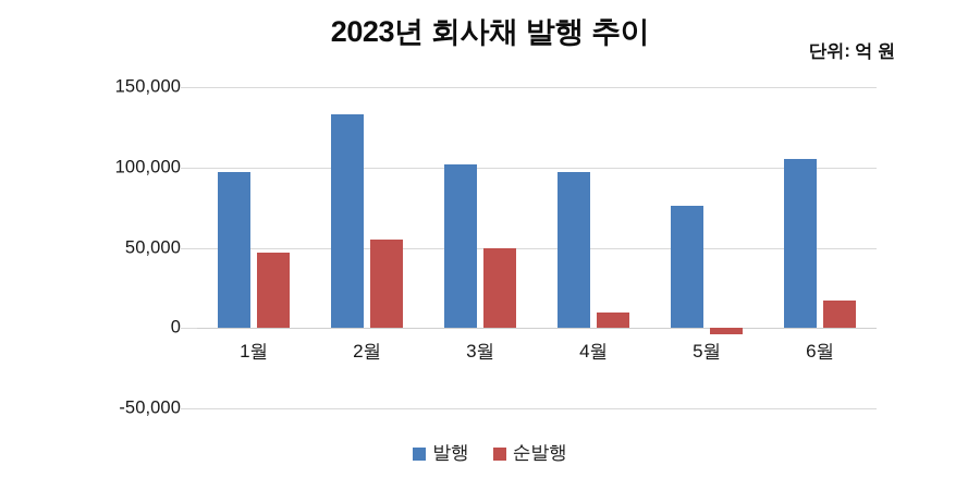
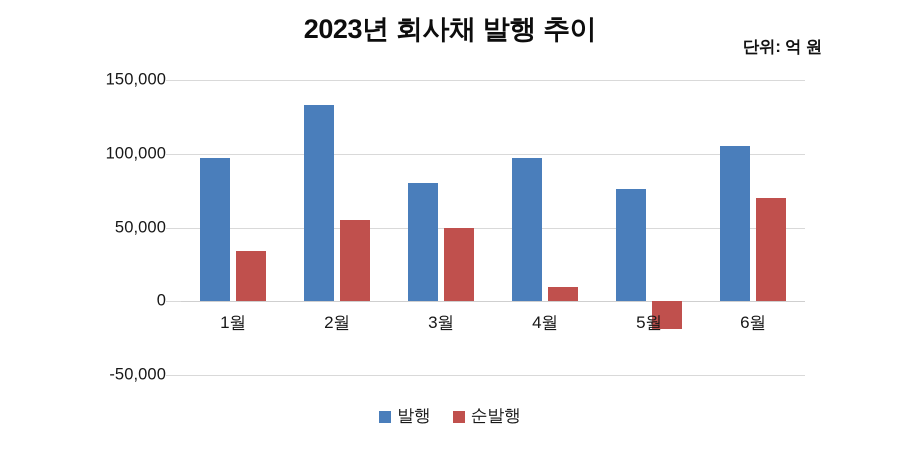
순발행/1월: 47000 -> 34000
발행/3월: 102000 -> 80000
순발행/5월: -4000 -> -19000
순발행/6월: 17000 -> 70000
